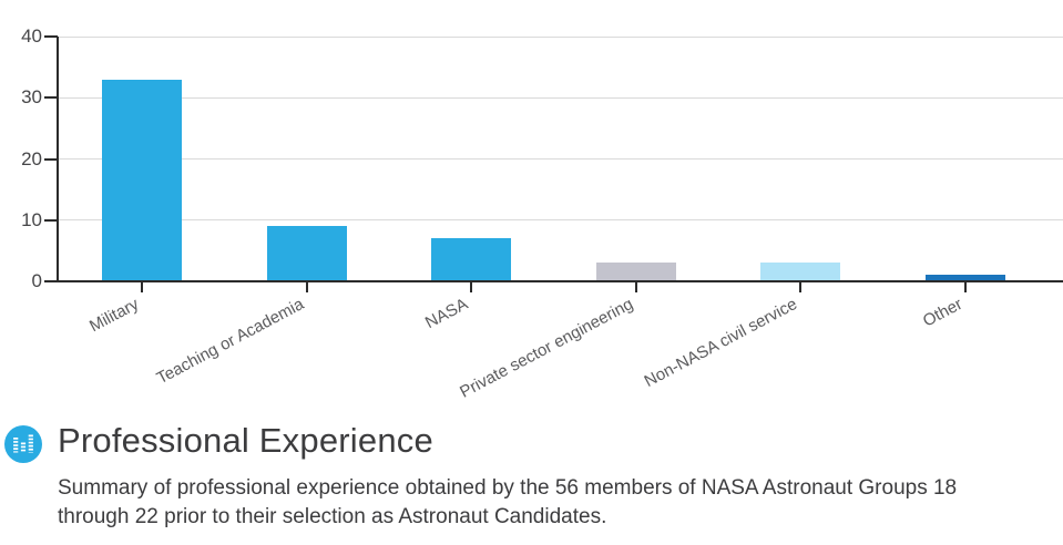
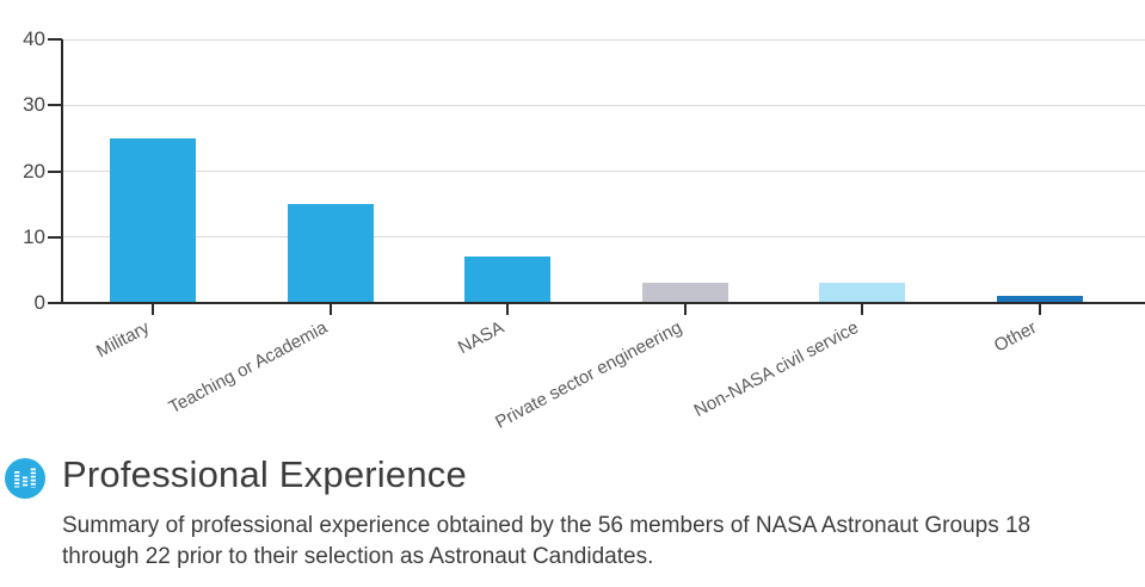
Military: 33 -> 25
Teaching or Academia: 9 -> 15
